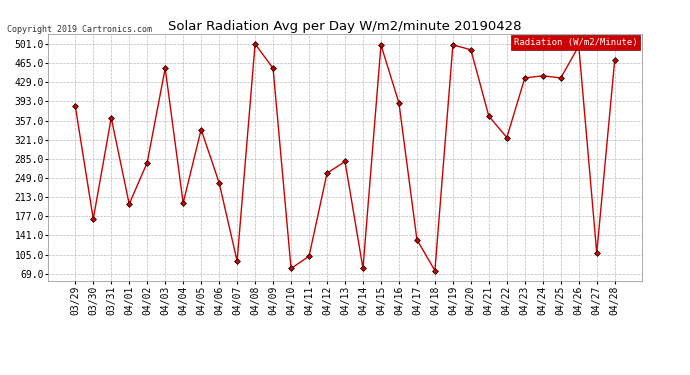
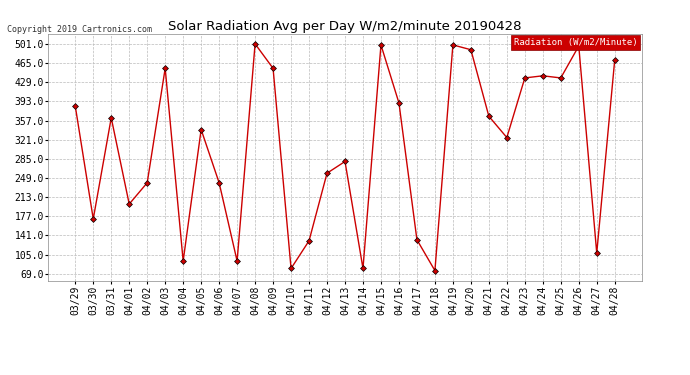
04/02: 278 -> 240
04/04: 202 -> 93
04/11: 102 -> 131
